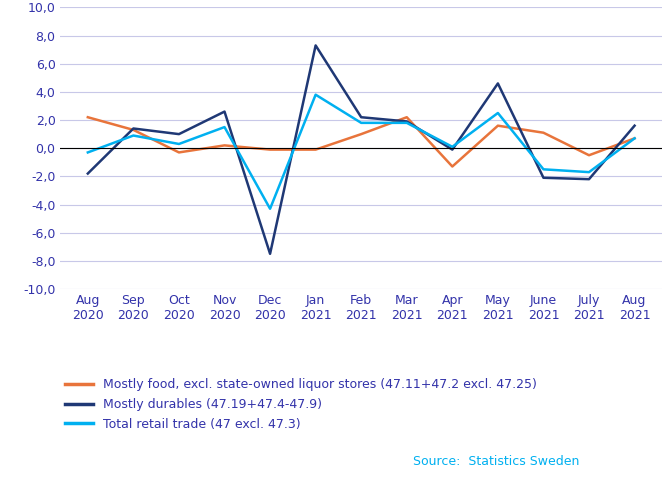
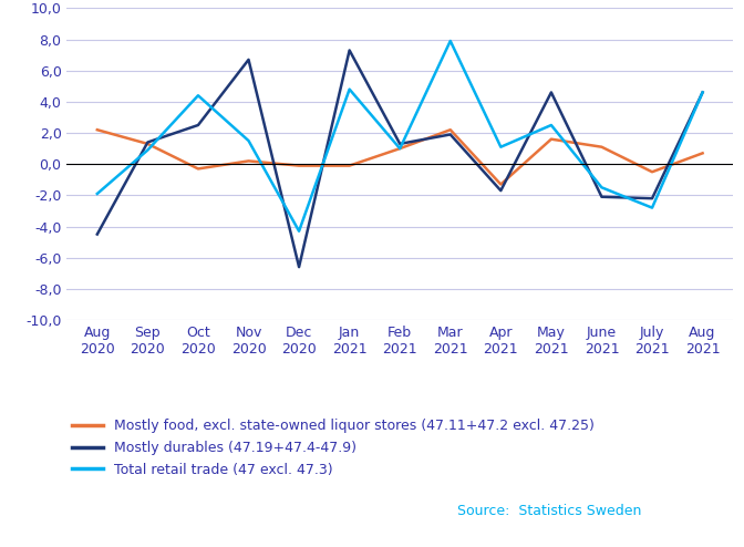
Mostly durables (47.19+47.4-47.9)/Aug 2020: -1,8 -> -4,5
Total retail trade (47 excl. 47.3)/Aug 2020: -0,3 -> -1,9
Mostly durables (47.19+47.4-47.9)/Oct 2020: 1,0 -> 2,5
Total retail trade (47 excl. 47.3)/Oct 2020: 0,3 -> 4,4
Mostly durables (47.19+47.4-47.9)/Nov 2020: 2,6 -> 6,7
Mostly durables (47.19+47.4-47.9)/Dec 2020: -7,5 -> -6,6
Total retail trade (47 excl. 47.3)/Jan 2021: 3,8 -> 4,8
Mostly durables (47.19+47.4-47.9)/Feb 2021: 2,2 -> 1,3
Total retail trade (47 excl. 47.3)/Feb 2021: 1,8 -> 1,0
Total retail trade (47 excl. 47.3)/Mar 2021: 1,8 -> 7,9
Mostly durables (47.19+47.4-47.9)/Apr 2021: -0,1 -> -1,7
Total retail trade (47 excl. 47.3)/Apr 2021: 0,1 -> 1,1
Total retail trade (47 excl. 47.3)/July 2021: -1,7 -> -2,8
Mostly durables (47.19+47.4-47.9)/Aug 2021: 1,6 -> 4,6
Total retail trade (47 excl. 47.3)/Aug 2021: 0,7 -> 4,6
